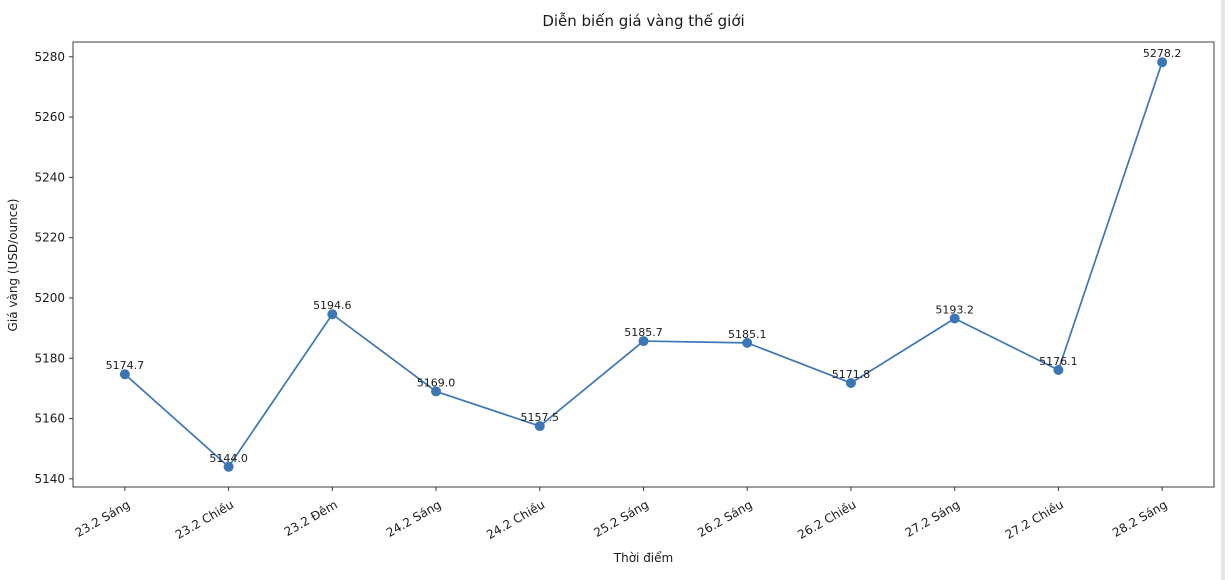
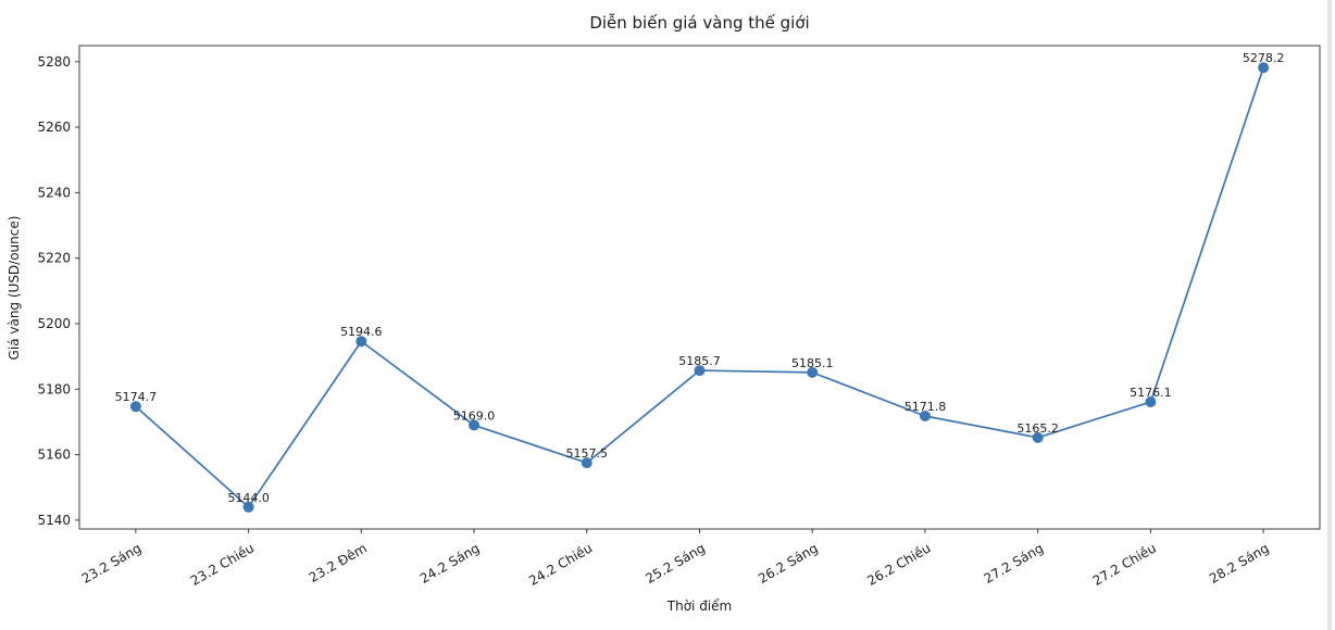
27.2 Sáng: 5193.2 -> 5165.2
